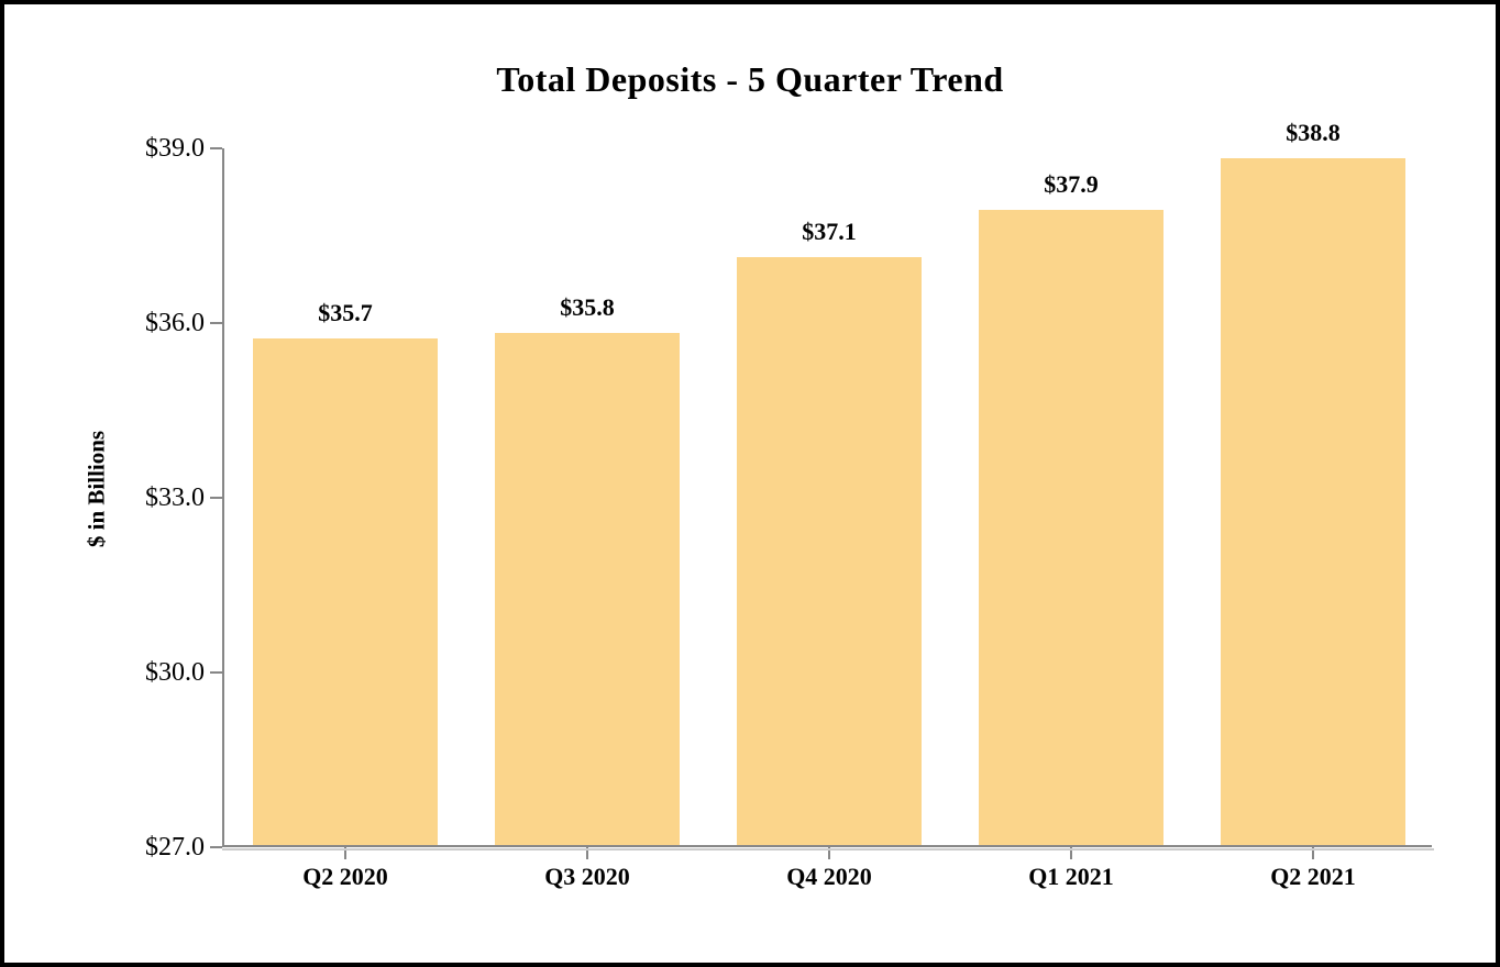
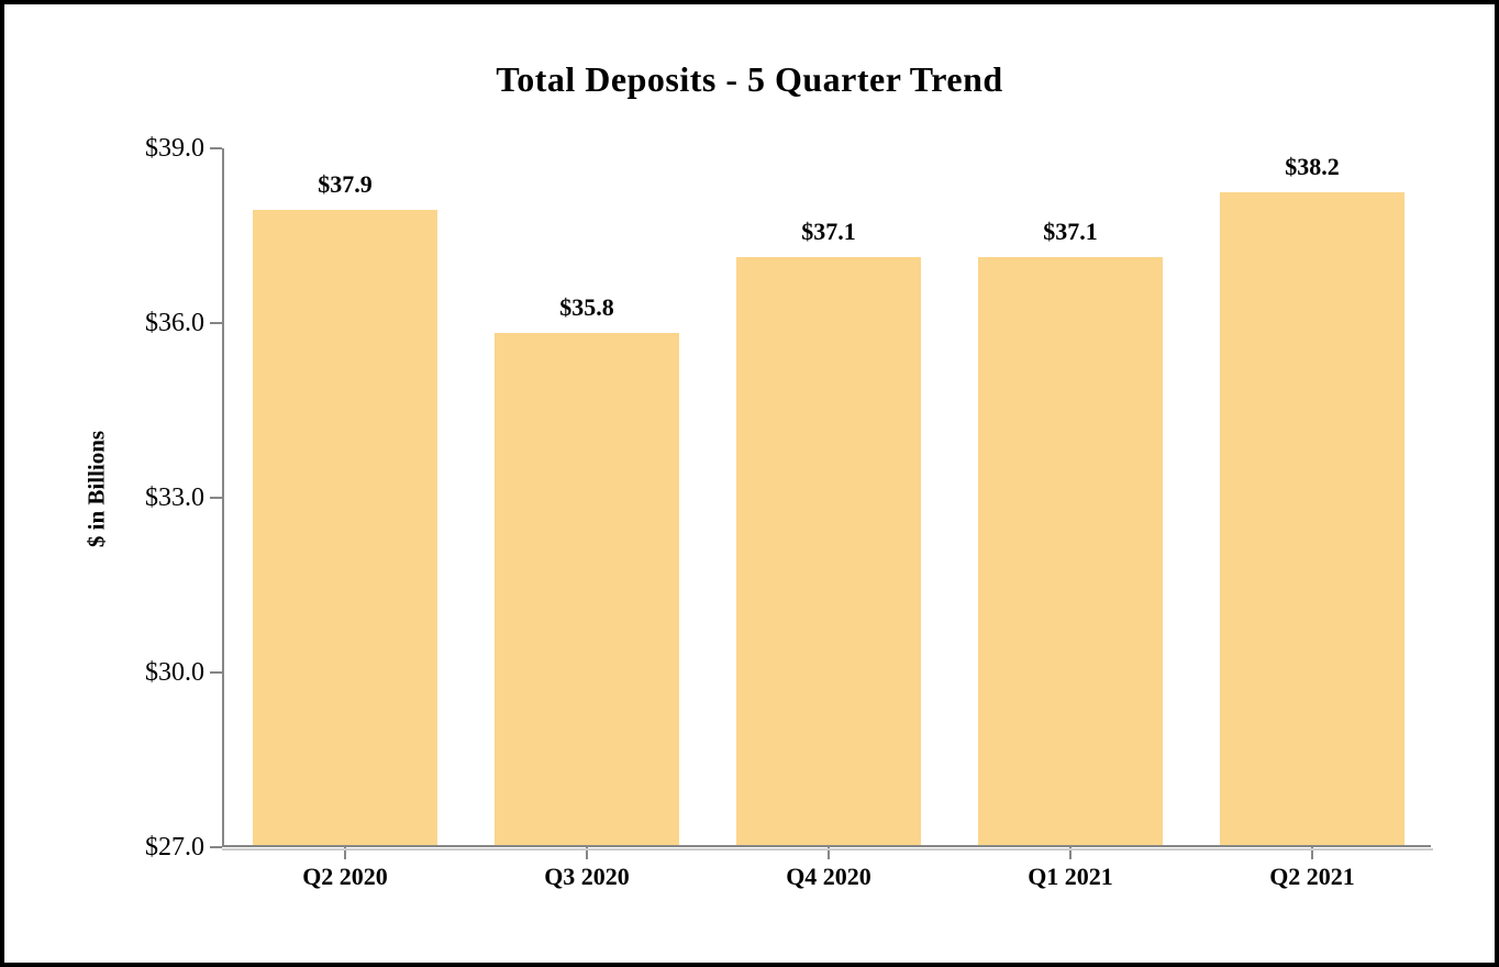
Q2 2020: $35.7 -> $37.9
Q1 2021: $37.9 -> $37.1
Q2 2021: $38.8 -> $38.2
